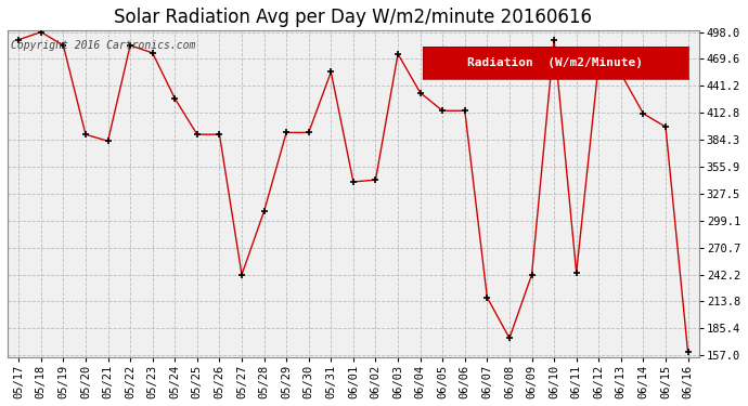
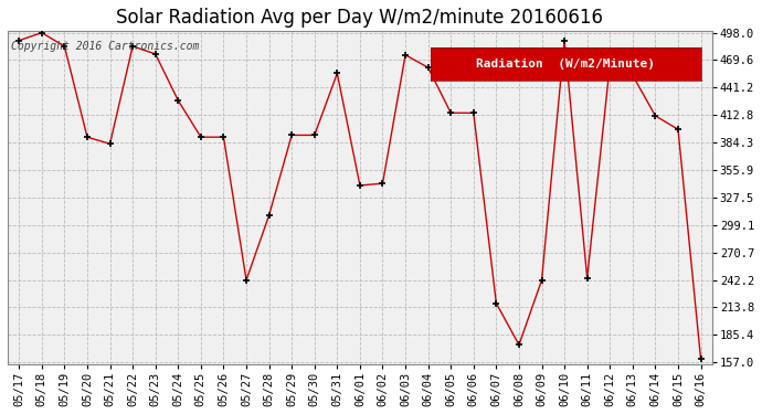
06/04: 434 -> 462
